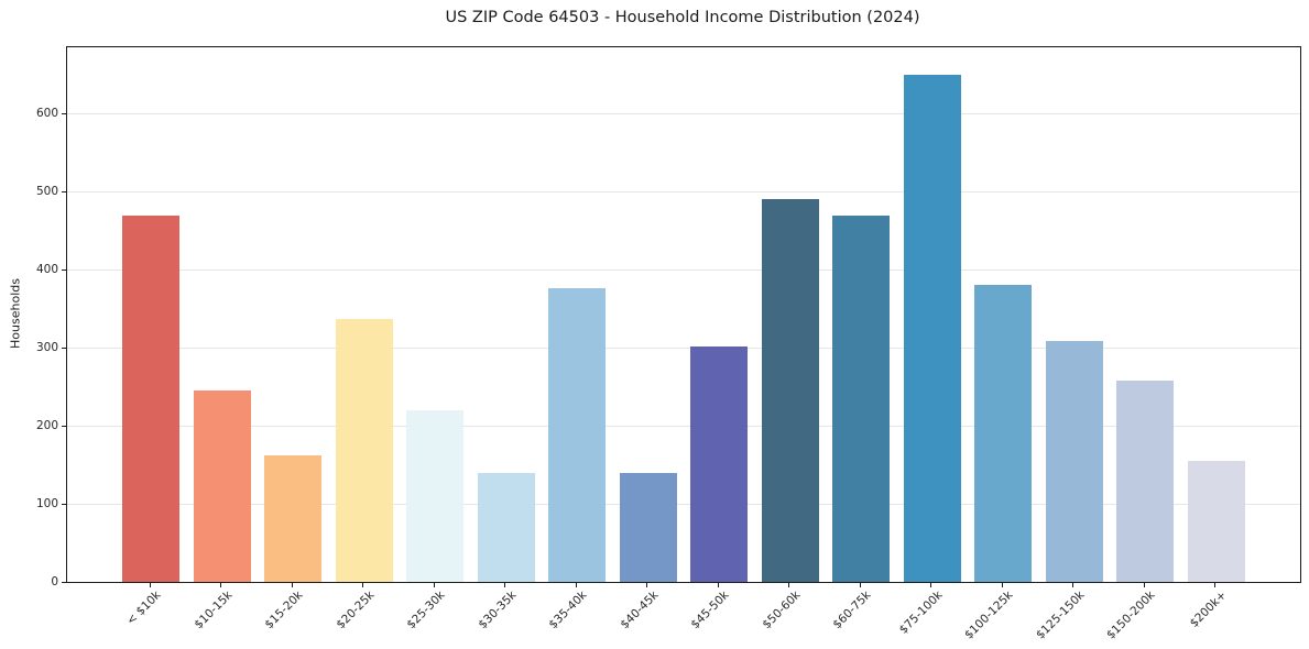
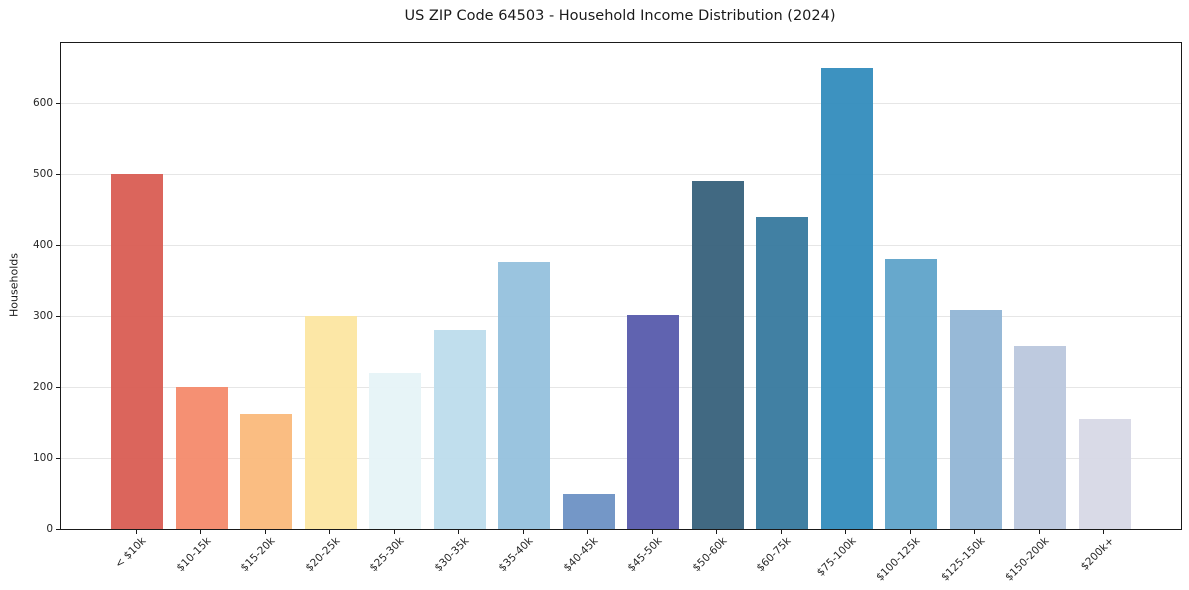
< $10k: 470 -> 500
$10-15k: 240 -> 200
$20-25k: 340 -> 300
$30-35k: 140 -> 280
$40-45k: 140 -> 50
$60-75k: 470 -> 440
